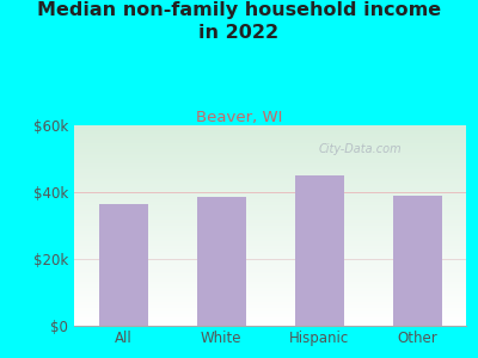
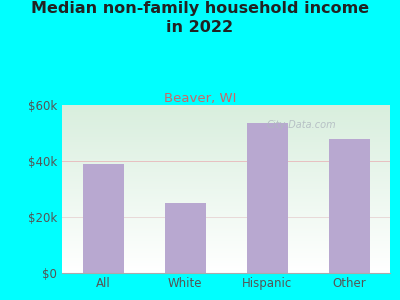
All: $36.5k -> $39.0k
White: $38.5k -> $25.0k
Hispanic: $45.0k -> $53.5k
Other: $38.8k -> $48.0k
